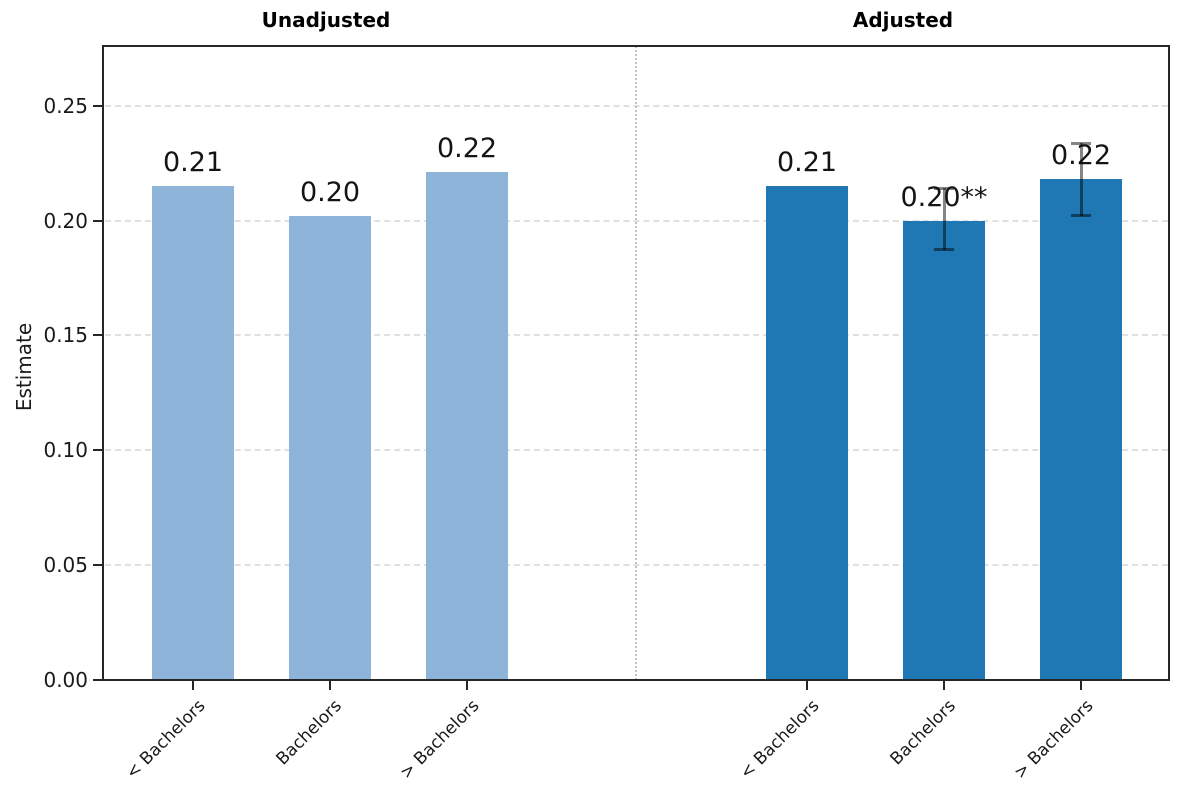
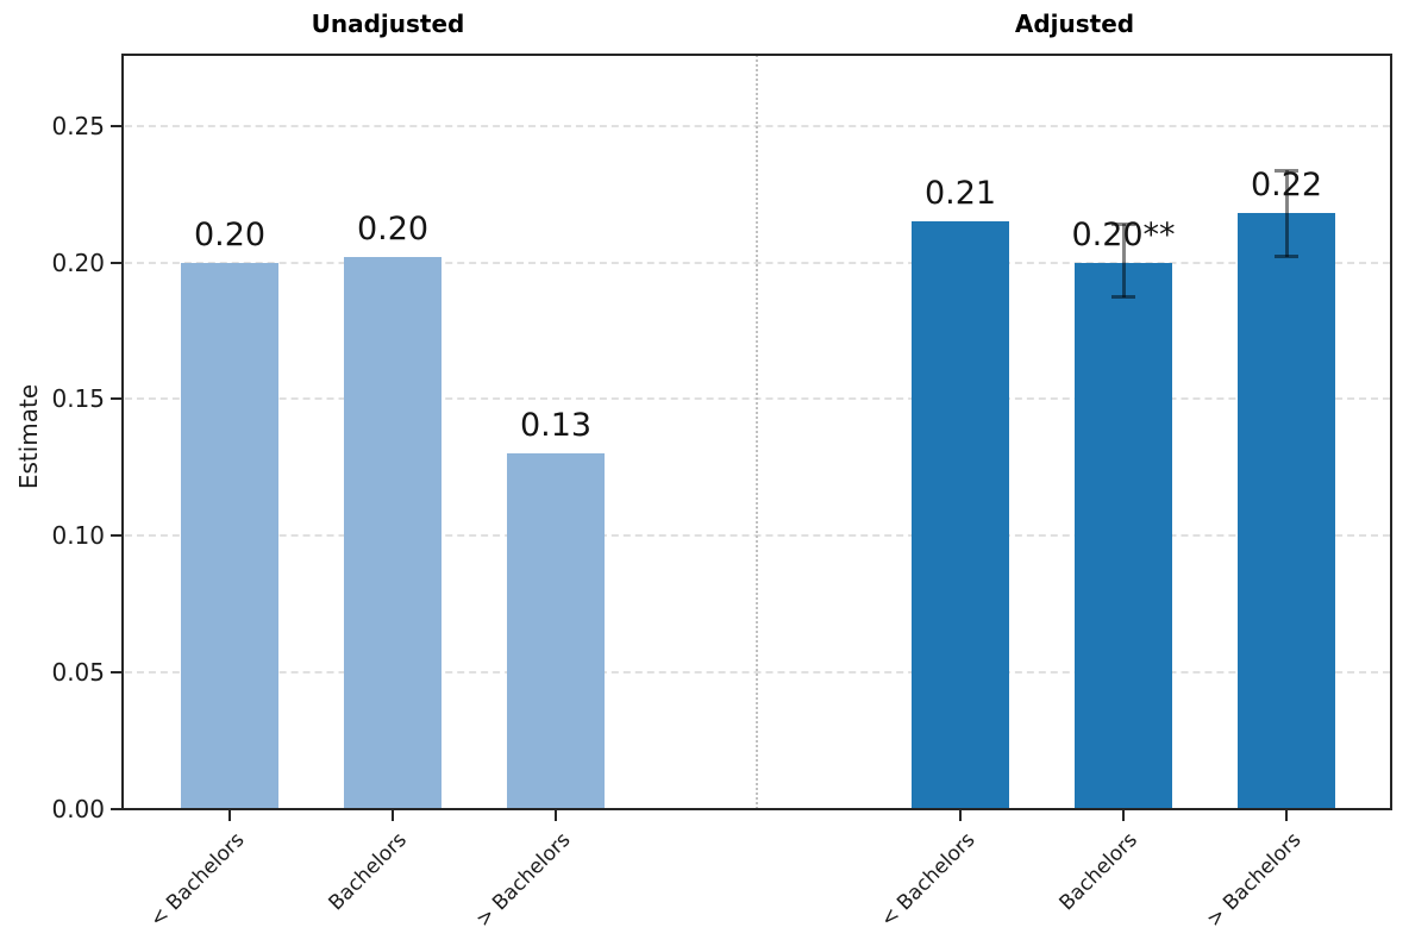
Unadjusted/< Bachelors: 0.21 -> 0.20
Unadjusted/> Bachelors: 0.22 -> 0.13
